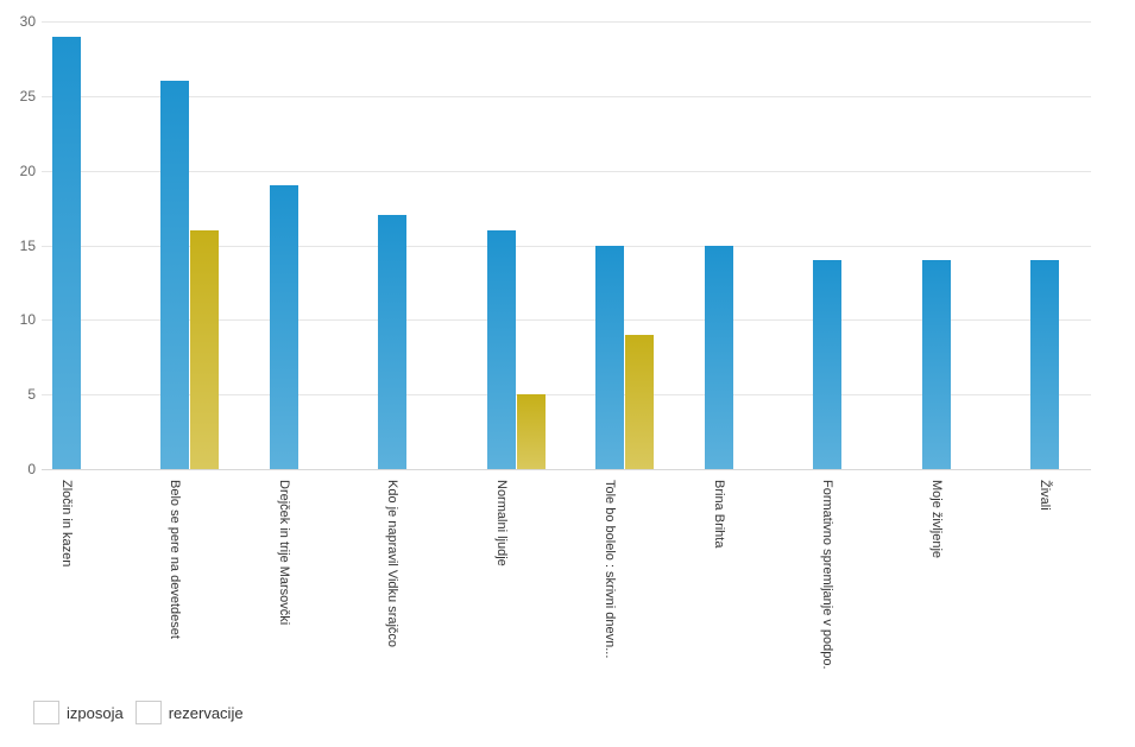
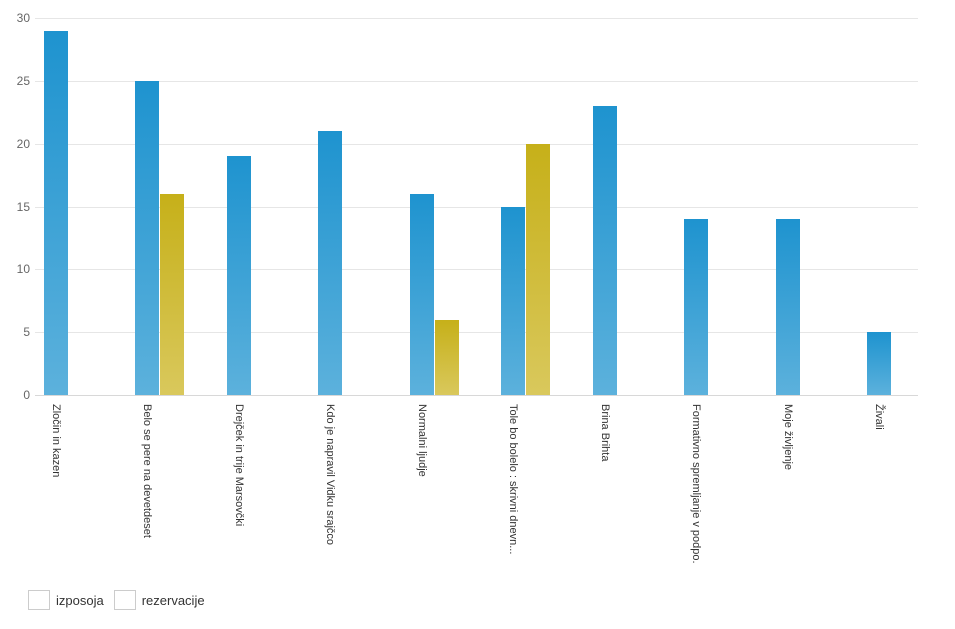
izposoja/Belo se pere na devetdeset: 26 -> 25
izposoja/Kdo je napravil Vidku srajčco: 17 -> 21
rezervacije/Normalni ljudje: 5 -> 6
rezervacije/Tole bo bolelo : skrivni dnevn...: 9 -> 20
izposoja/Brina Brihta: 15 -> 23
izposoja/Živali: 14 -> 5
